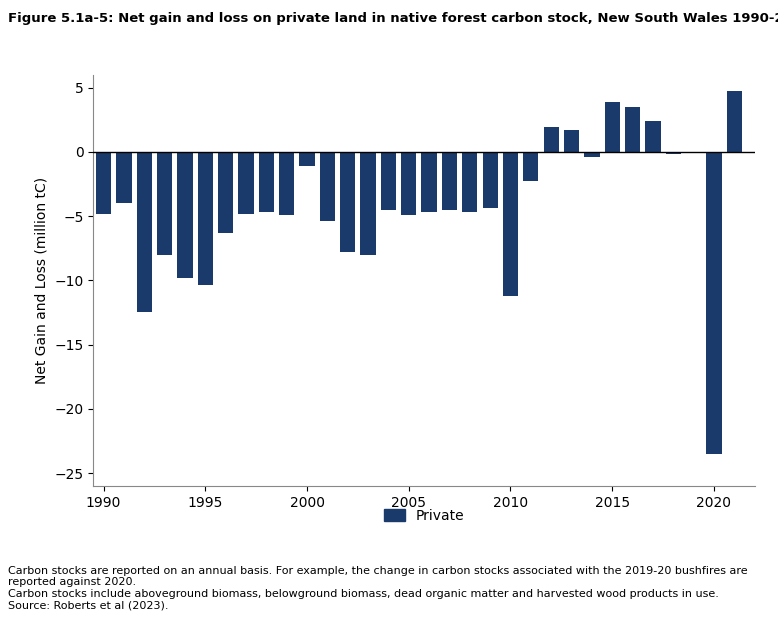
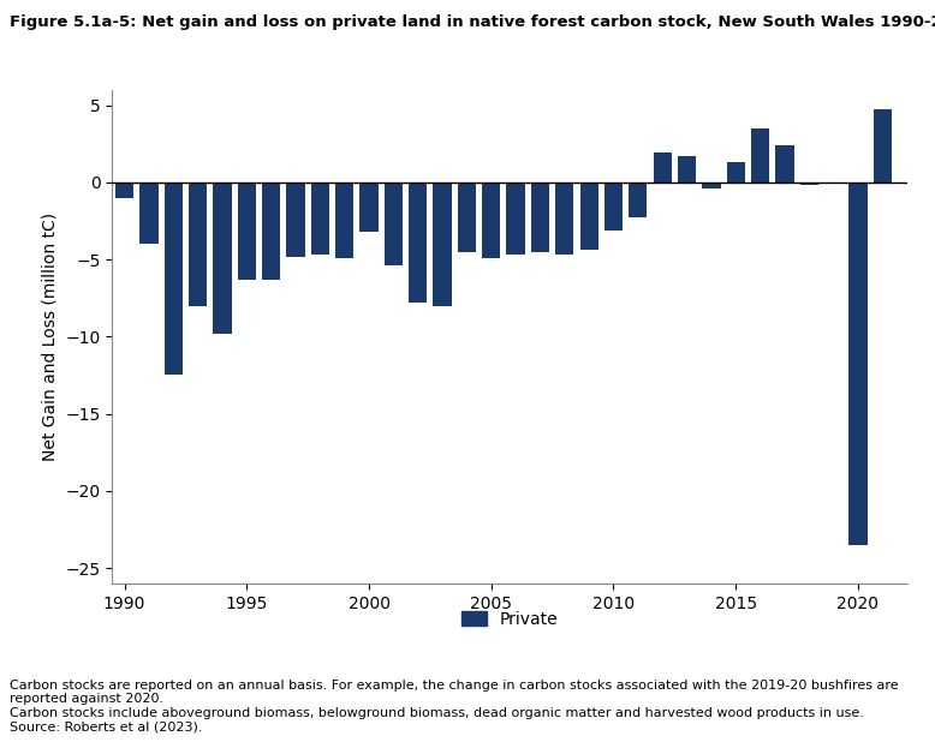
1990: -4.8 -> -1.0
1995: -10.4 -> -6.3
2000: -1.1 -> -3.2
2010: -11.2 -> -3.1
2015: 3.9 -> 1.3
